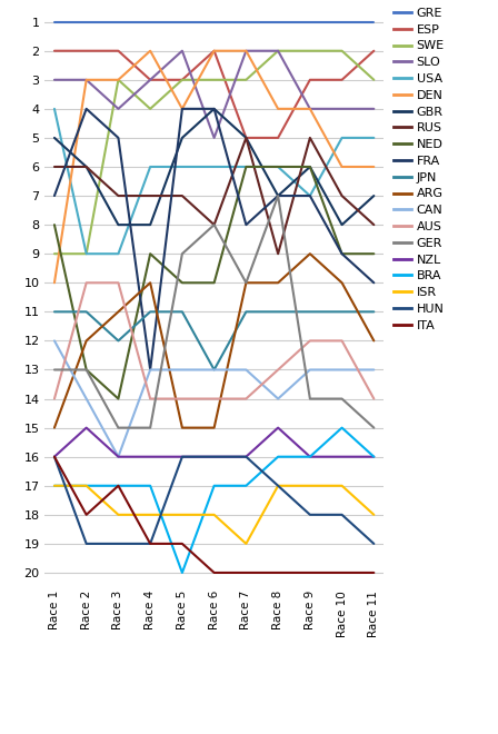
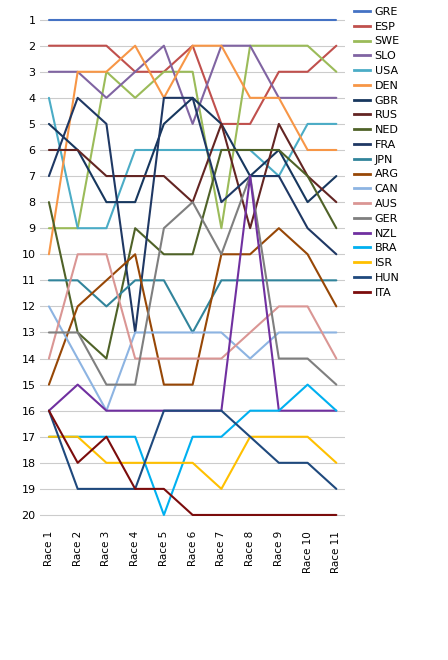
SWE/Race 7: 3 -> 9
NZL/Race 8: 15 -> 7
NED/Race 10: 9 -> 7
